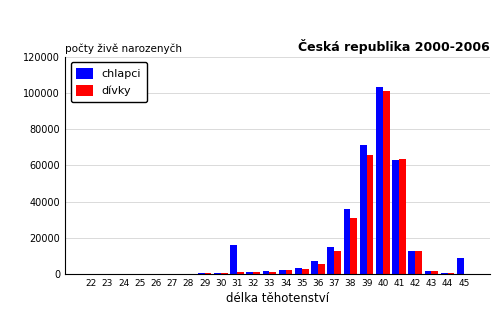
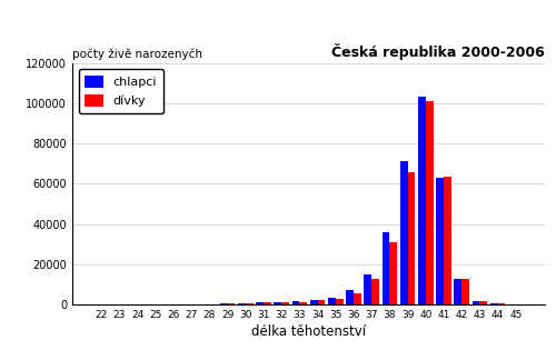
chlapci/31: 16000 -> 1000
chlapci/45: 9000 -> 0
